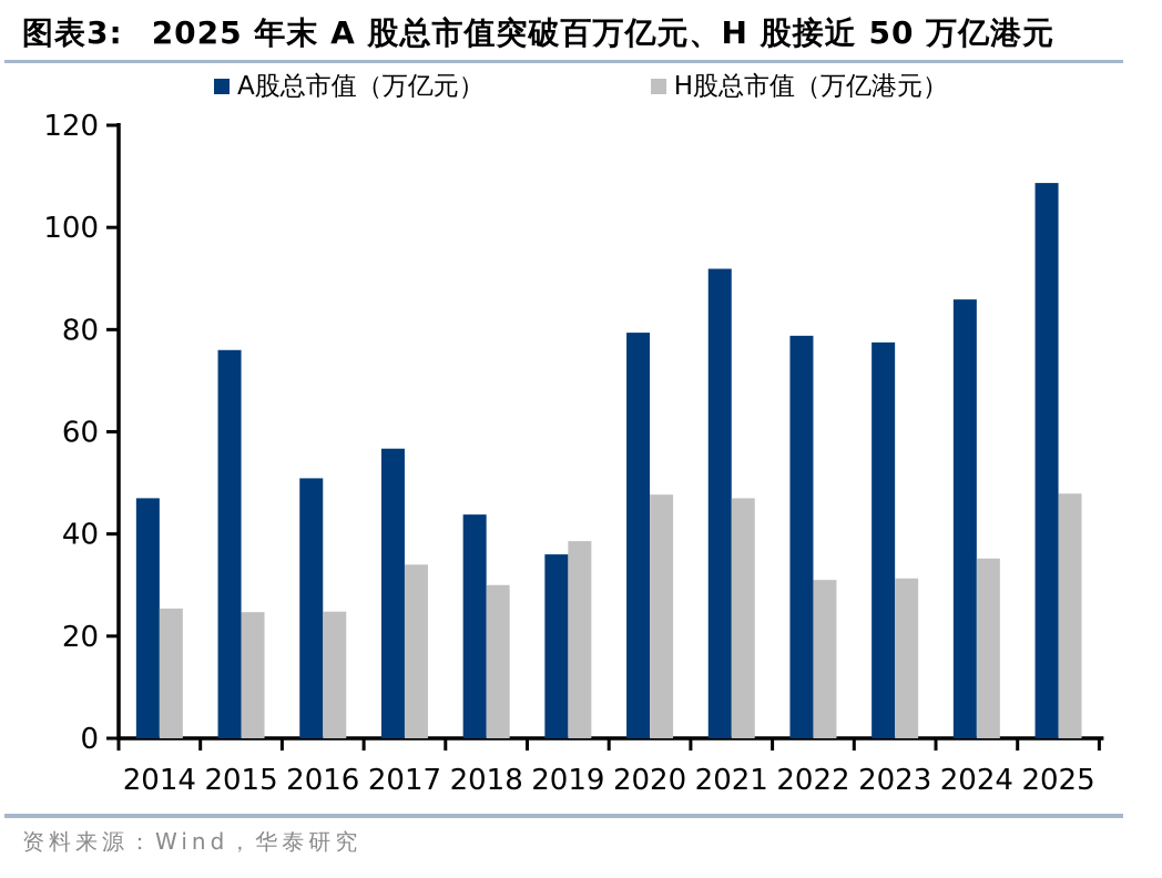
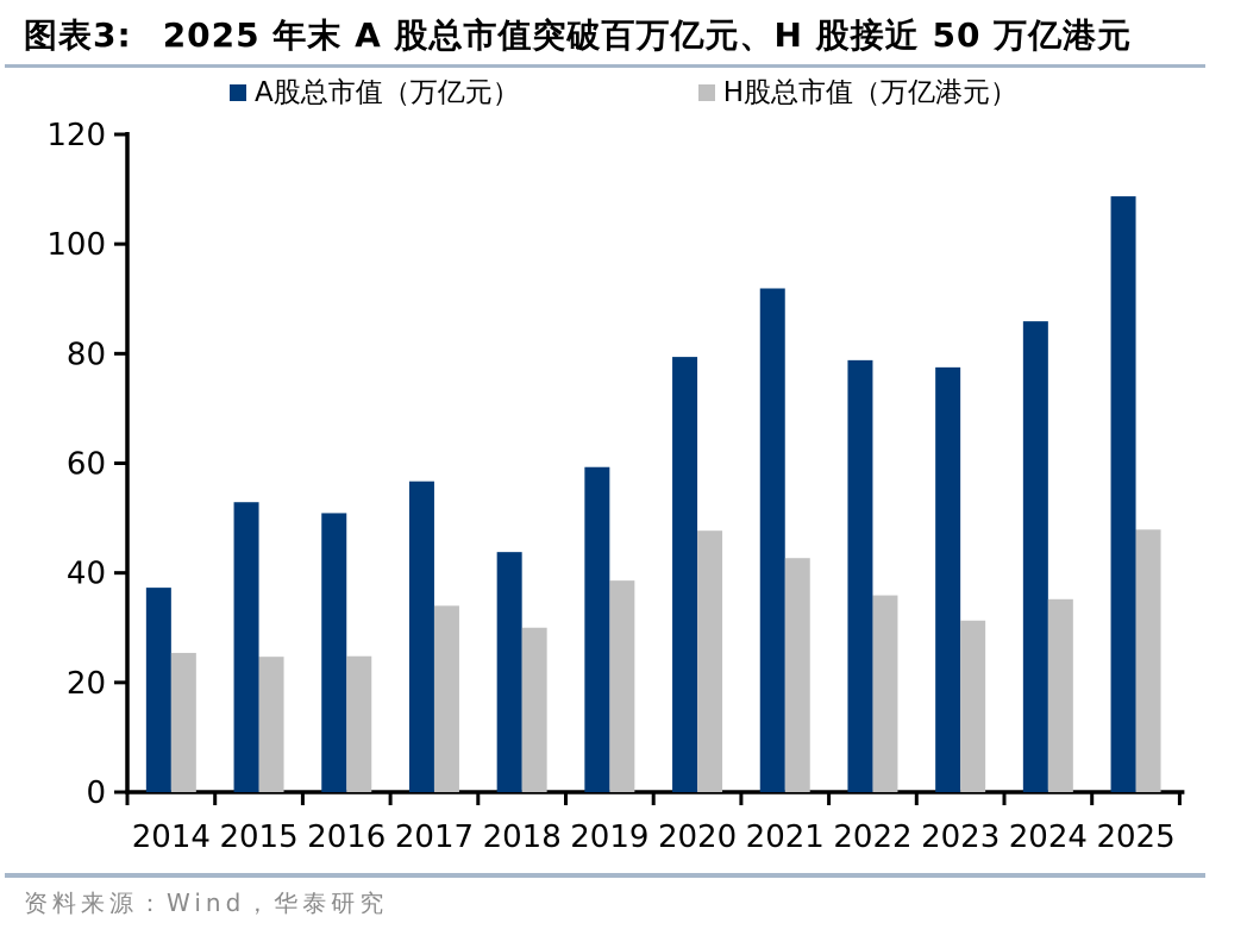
A股总市值（万亿元）/2014: 47 -> 37
A股总市值（万亿元）/2015: 76 -> 53
A股总市值（万亿元）/2019: 36 -> 59
H股总市值（万亿港元）/2021: 47 -> 43
H股总市值（万亿港元）/2022: 31 -> 36
